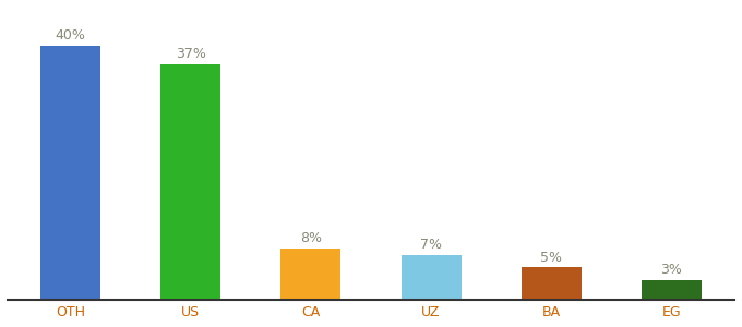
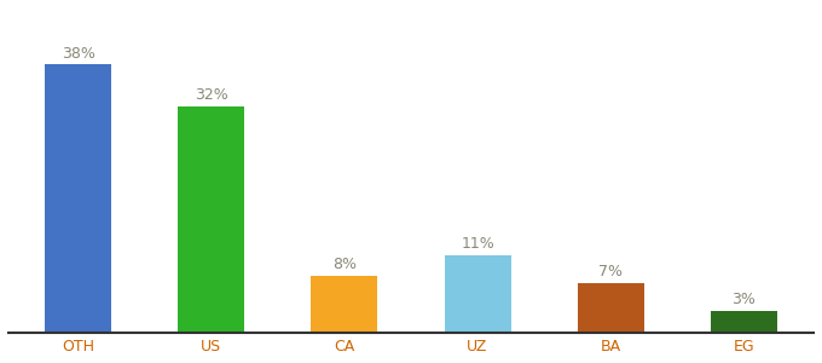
OTH: 40% -> 38%
US: 37% -> 32%
UZ: 7% -> 11%
BA: 5% -> 7%
